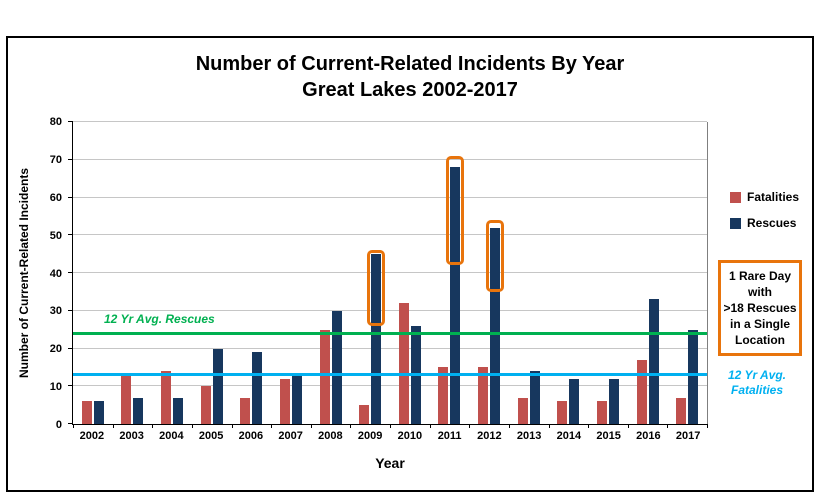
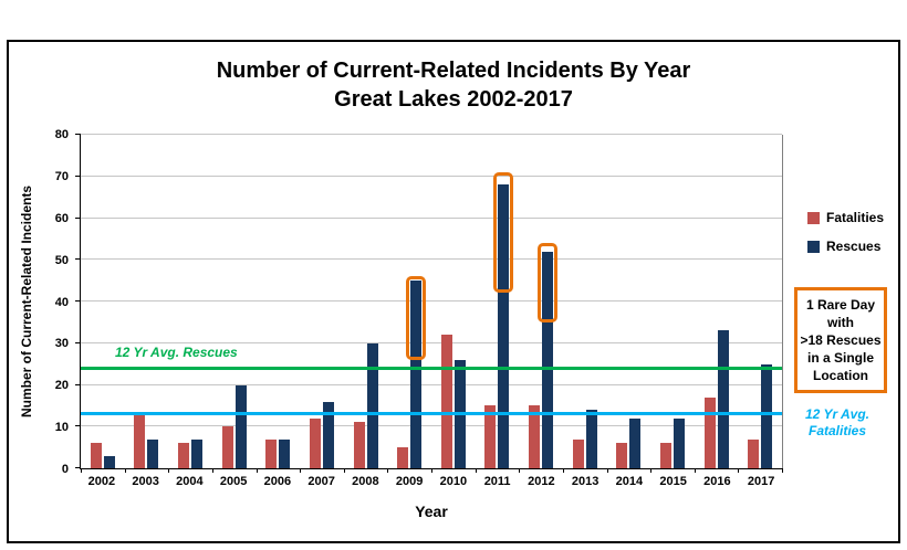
Rescues/2002: 6 -> 3
Fatalities/2004: 14 -> 6
Rescues/2006: 19 -> 7
Rescues/2007: 13 -> 16
Fatalities/2008: 25 -> 11
